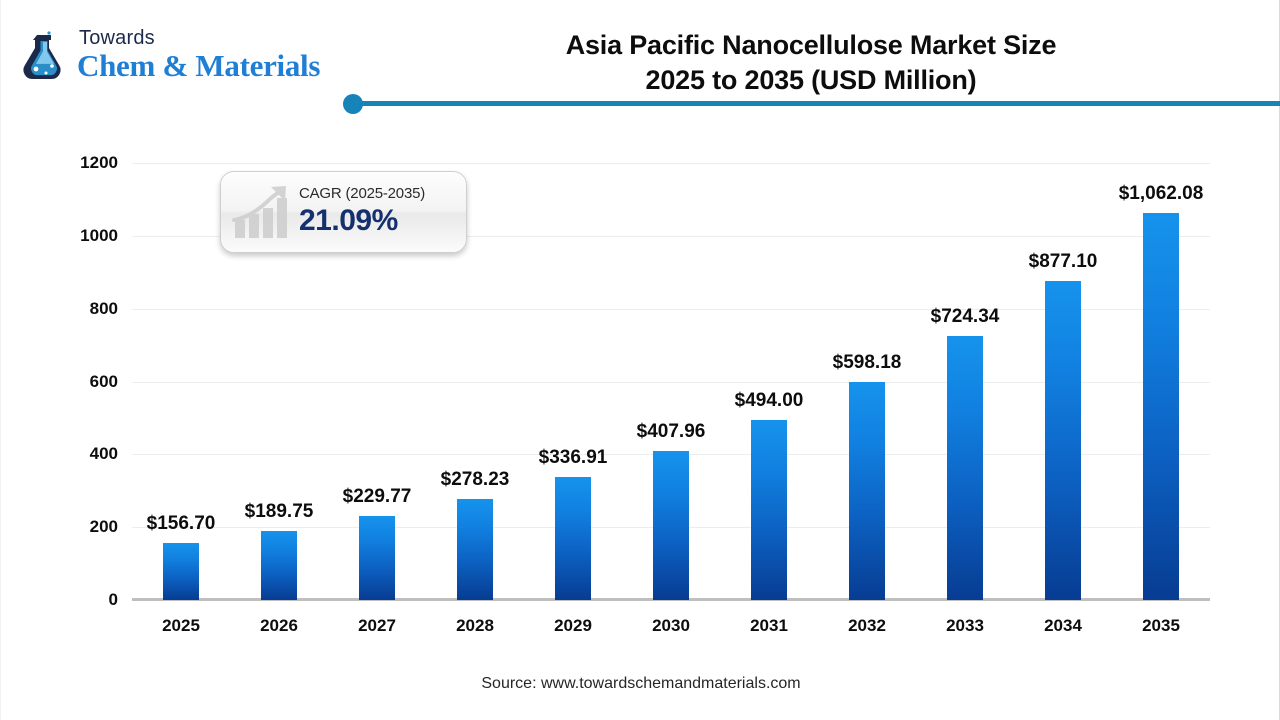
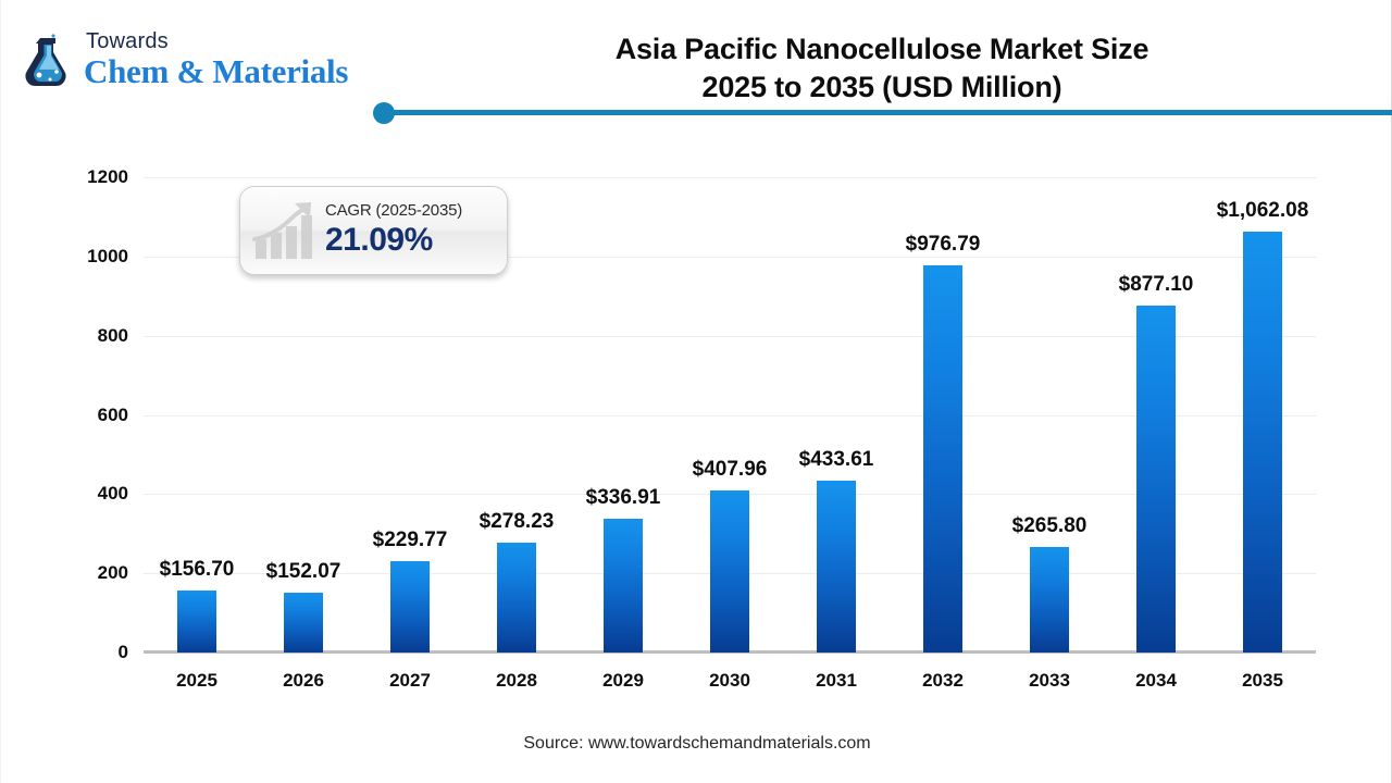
2026: $189.75 -> $152.07
2031: $494.00 -> $433.61
2032: $598.18 -> $976.79
2033: $724.34 -> $265.80
